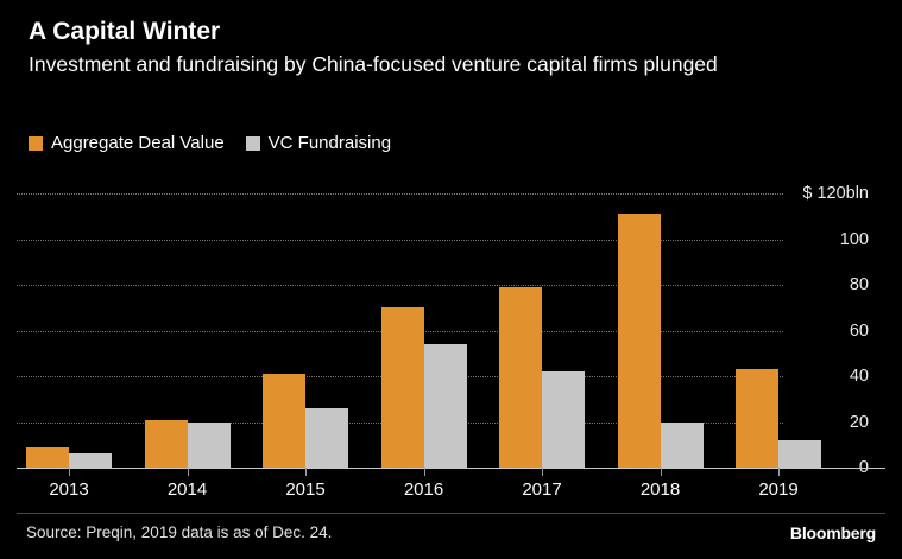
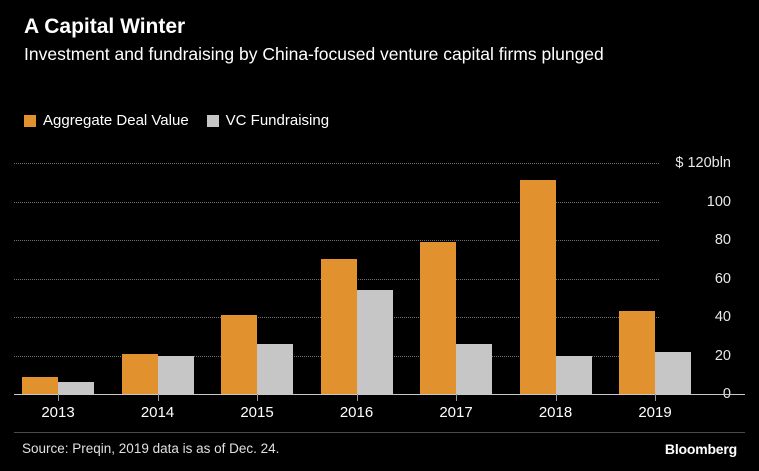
VC Fundraising/2017: 42 -> 26
VC Fundraising/2019: 12 -> 22
